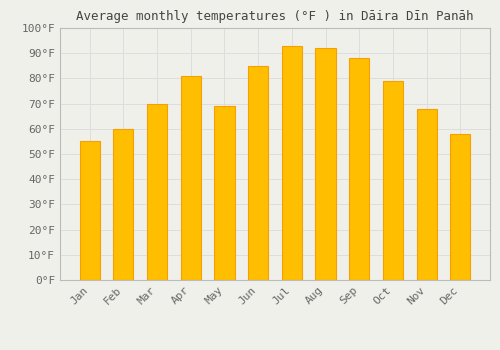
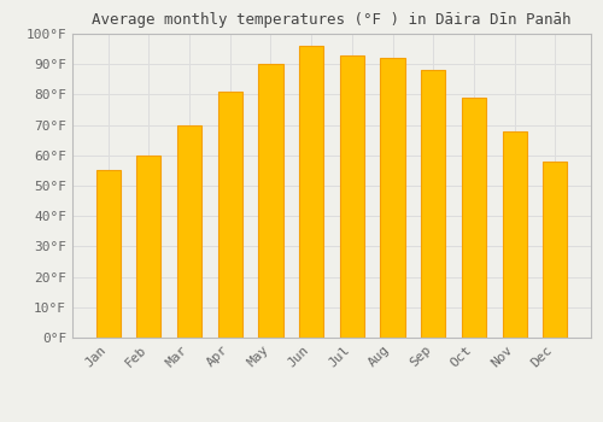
May: 69°F -> 90°F
Jun: 85°F -> 96°F
